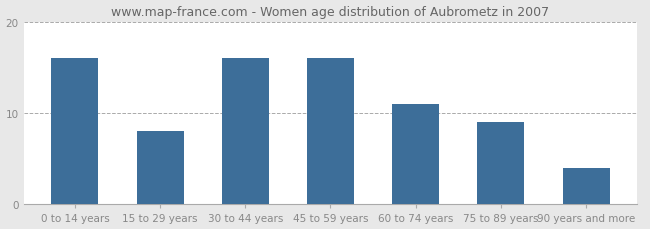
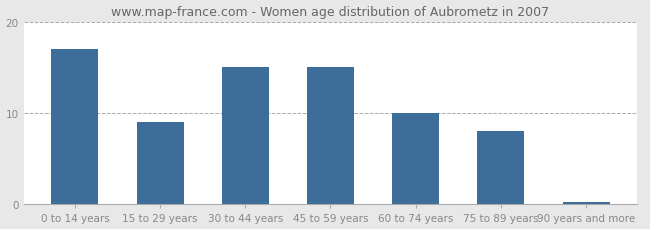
0 to 14 years: 16.0 -> 17.0
15 to 29 years: 8.0 -> 9.0
30 to 44 years: 16.0 -> 15.0
45 to 59 years: 16.0 -> 15.0
60 to 74 years: 11.0 -> 10.0
75 to 89 years: 9.0 -> 8.0
90 years and more: 4.0 -> 0.3
